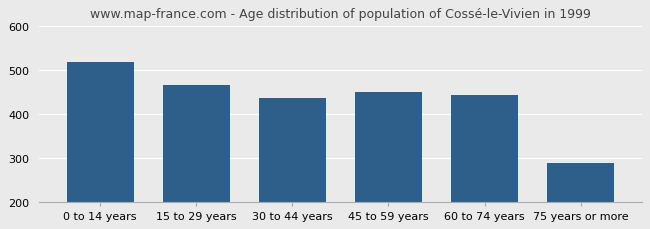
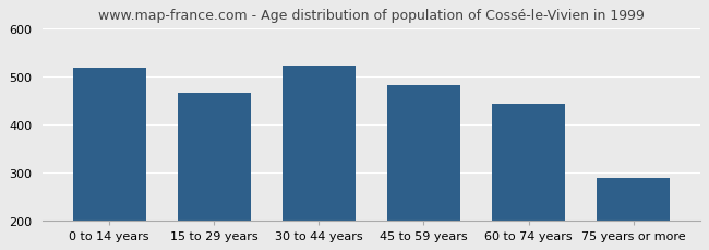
30 to 44 years: 435 -> 522
45 to 59 years: 450 -> 482
